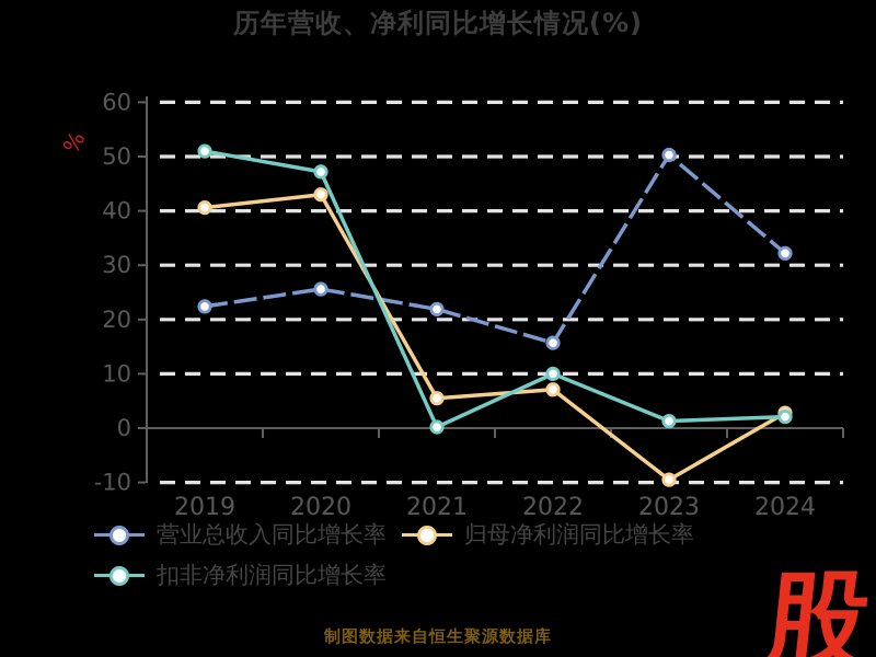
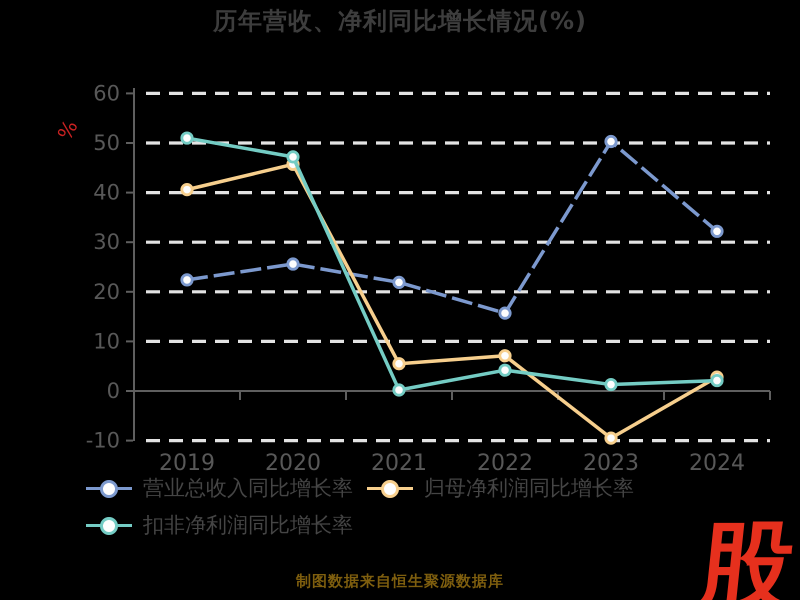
归母净利润同比增长率/2020: 43 -> 46
扣非净利润同比增长率/2022: 10 -> 4
